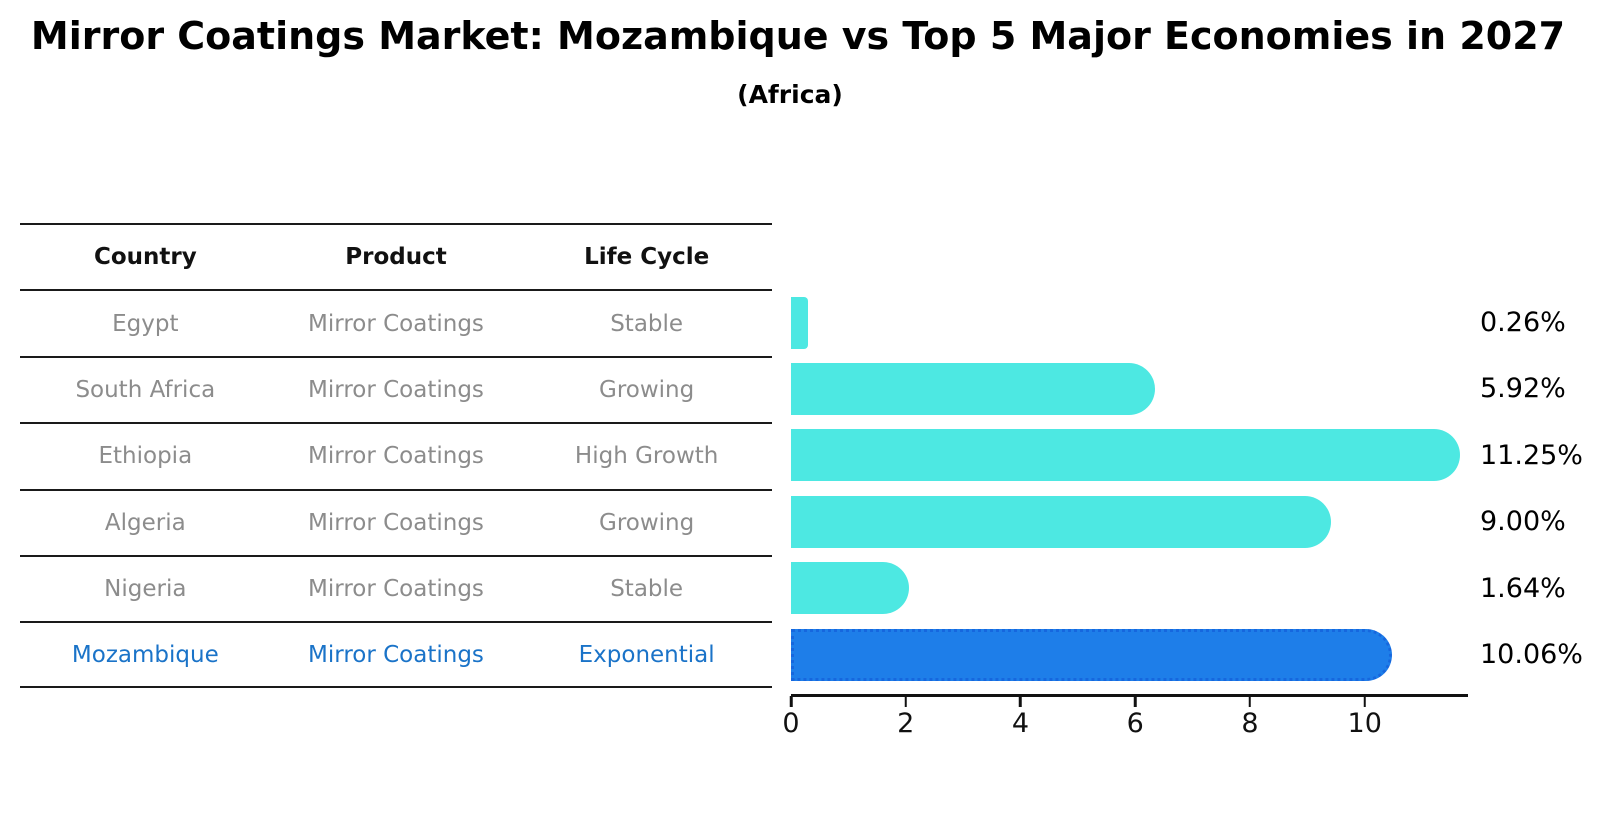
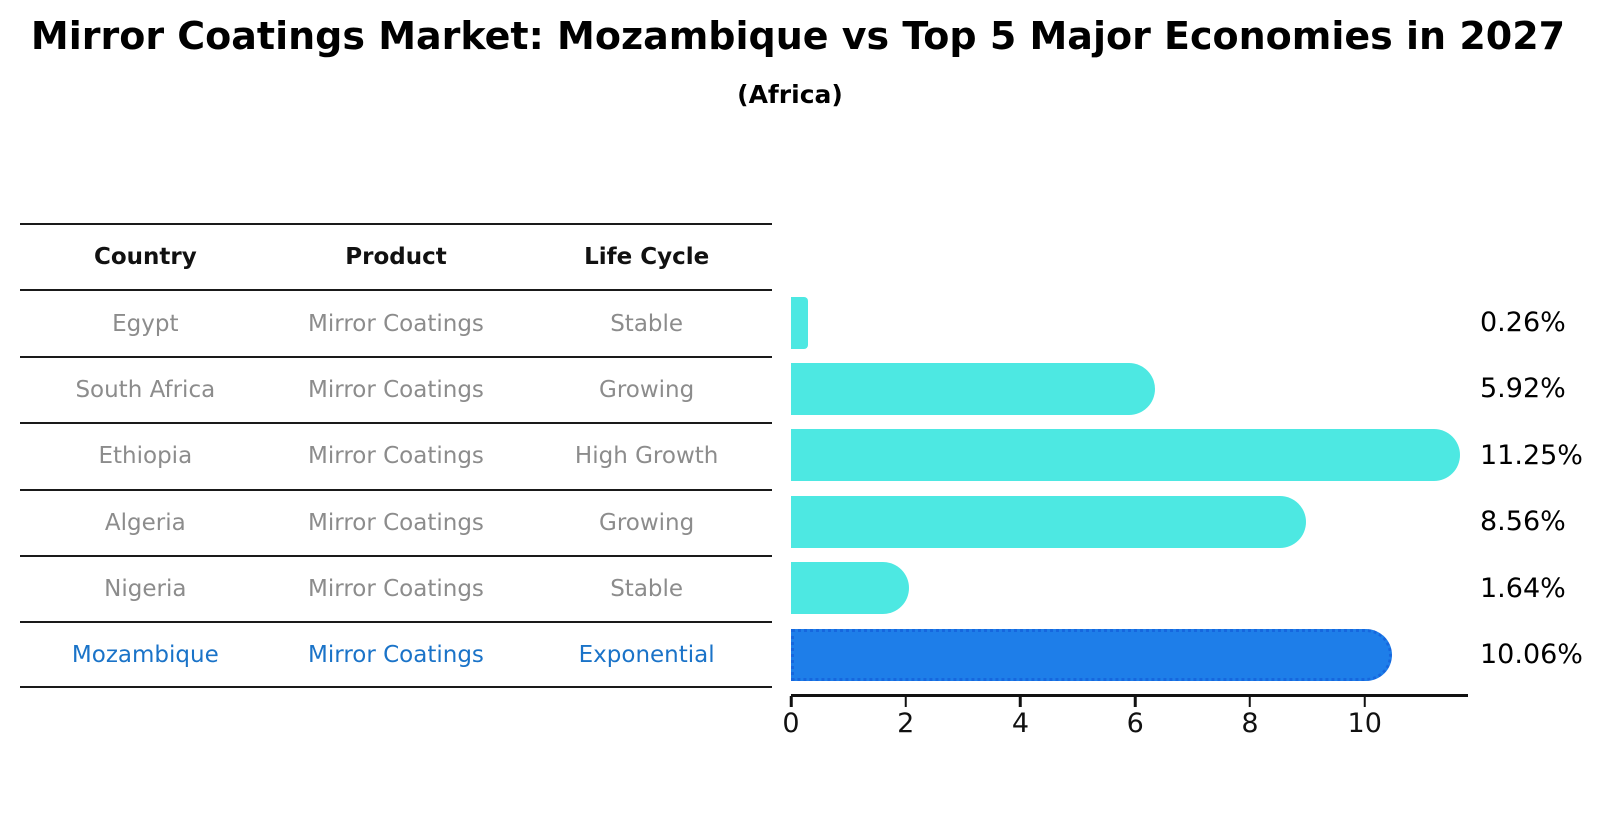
Algeria: 9.00% -> 8.56%
